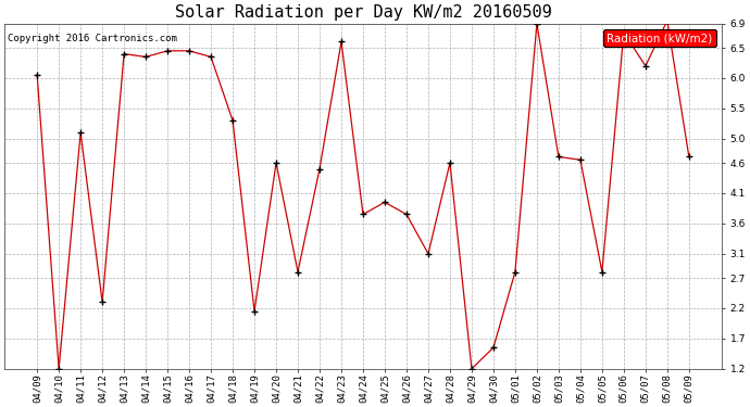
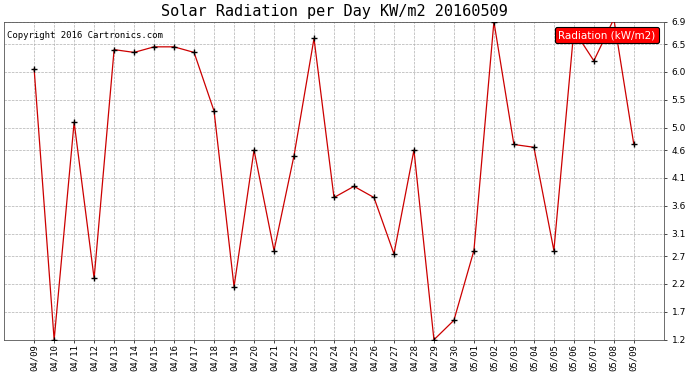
04/27: 3.10 -> 2.74
